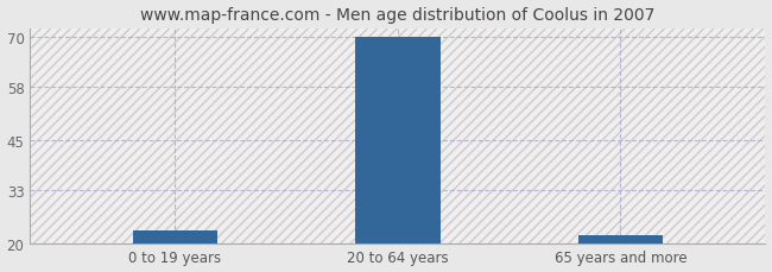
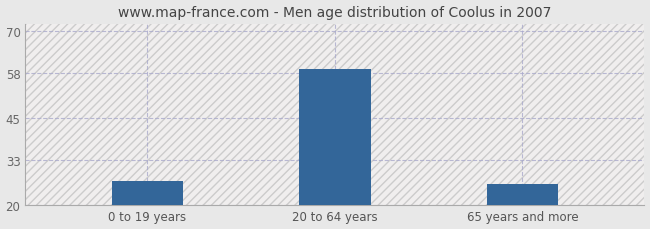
0 to 19 years: 23 -> 27
20 to 64 years: 70 -> 59
65 years and more: 22 -> 26
